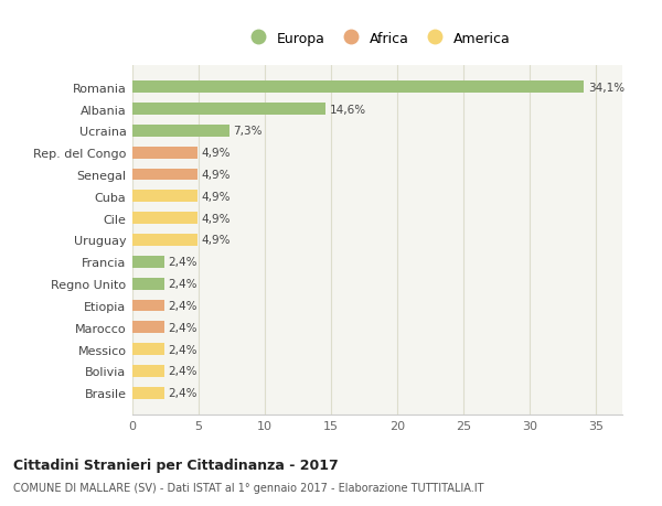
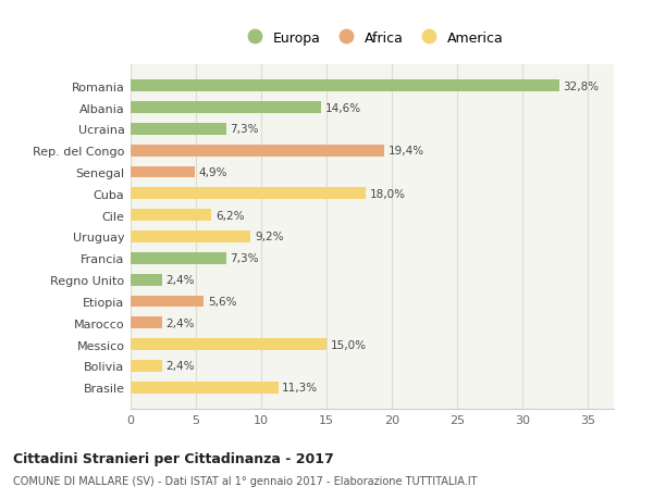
Romania: 34,1% -> 32,8%
Rep. del Congo: 4,9% -> 19,4%
Cuba: 4,9% -> 18,0%
Cile: 4,9% -> 6,2%
Uruguay: 4,9% -> 9,2%
Francia: 2,4% -> 7,3%
Etiopia: 2,4% -> 5,6%
Messico: 2,4% -> 15,0%
Brasile: 2,4% -> 11,3%
